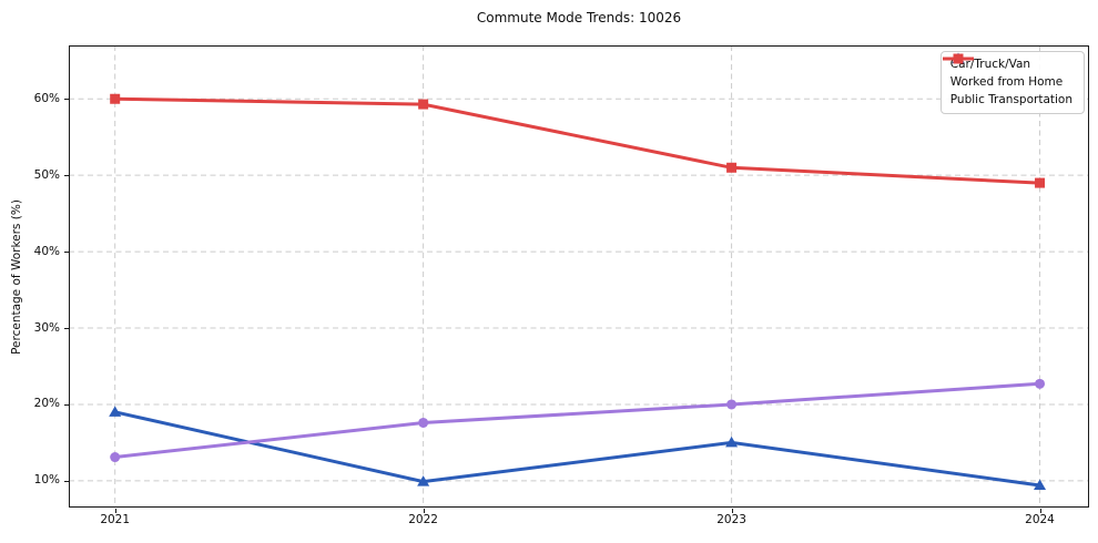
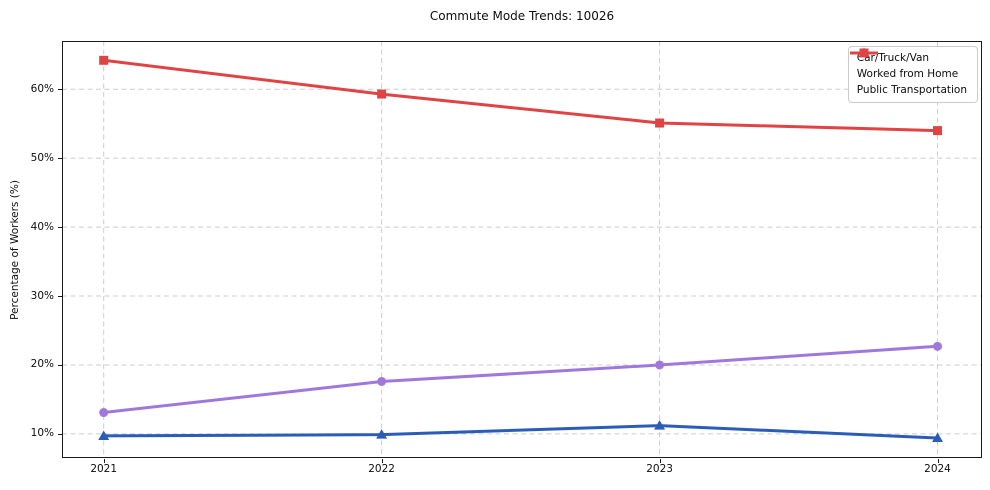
Car/Truck/Van/2021: 19% -> 10%
Public Transportation/2021: 60% -> 64%
Car/Truck/Van/2023: 15% -> 11%
Public Transportation/2023: 51% -> 55%
Public Transportation/2024: 49% -> 54%
